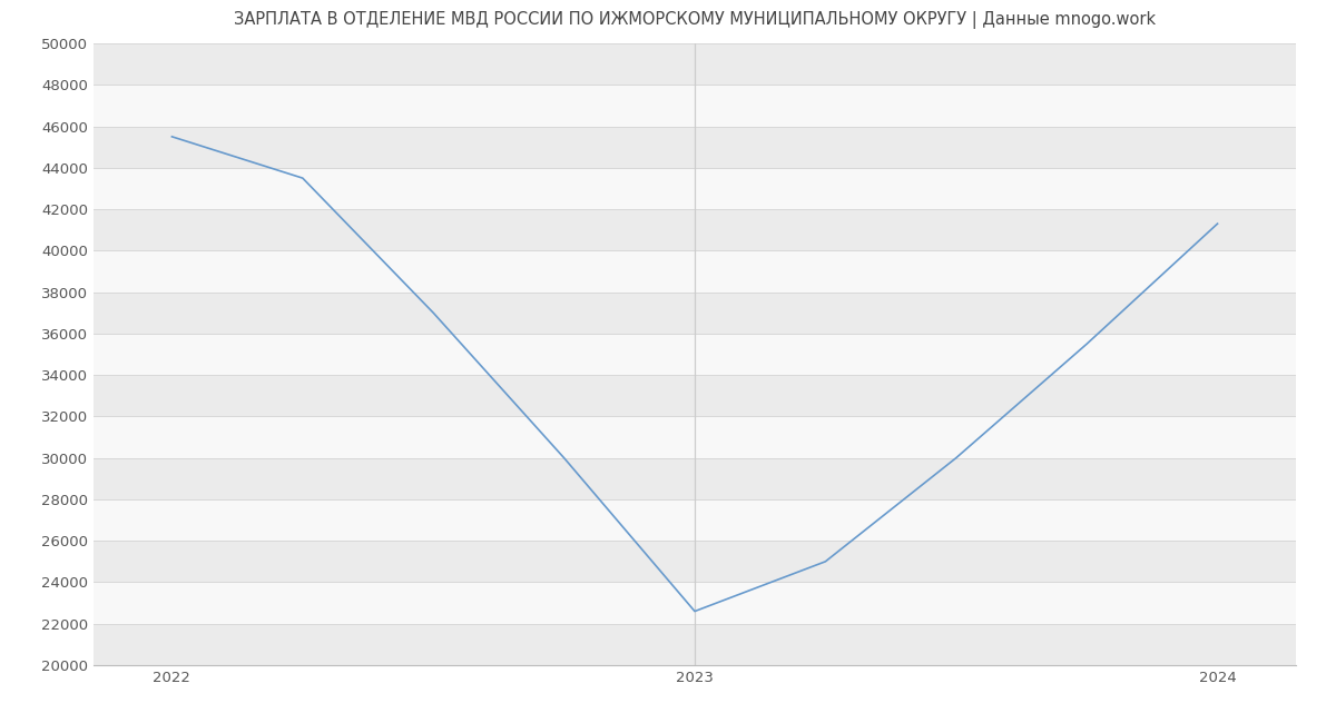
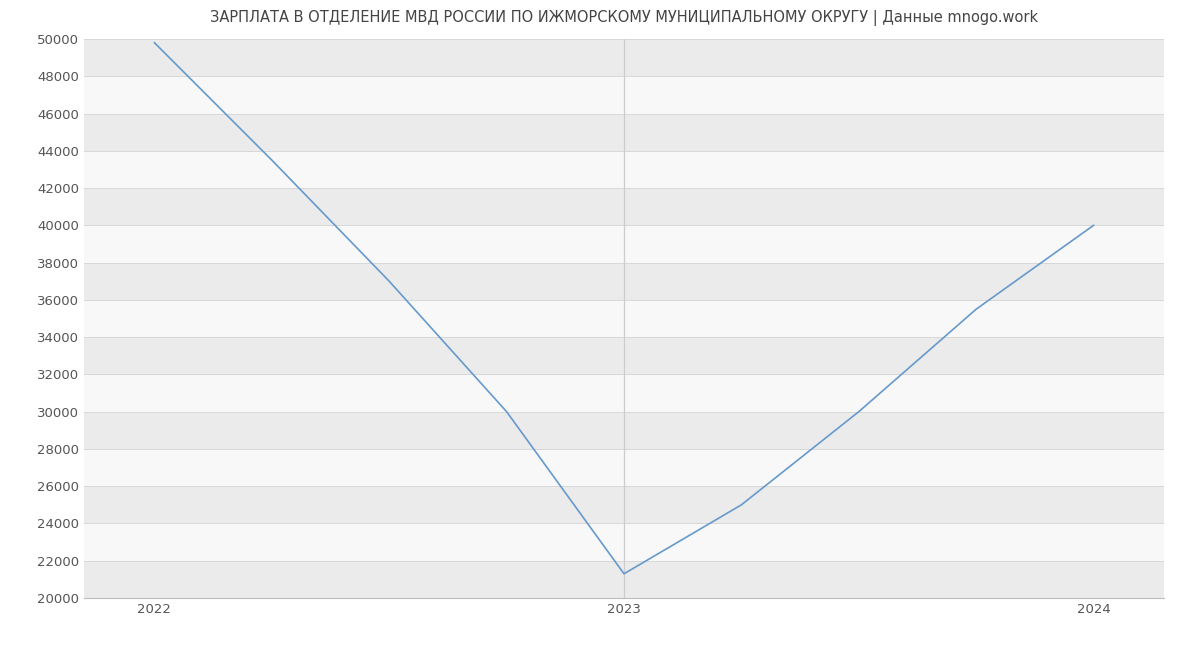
2022: 45500 -> 49800
2023: 22600 -> 21300
2024: 41300 -> 40000
